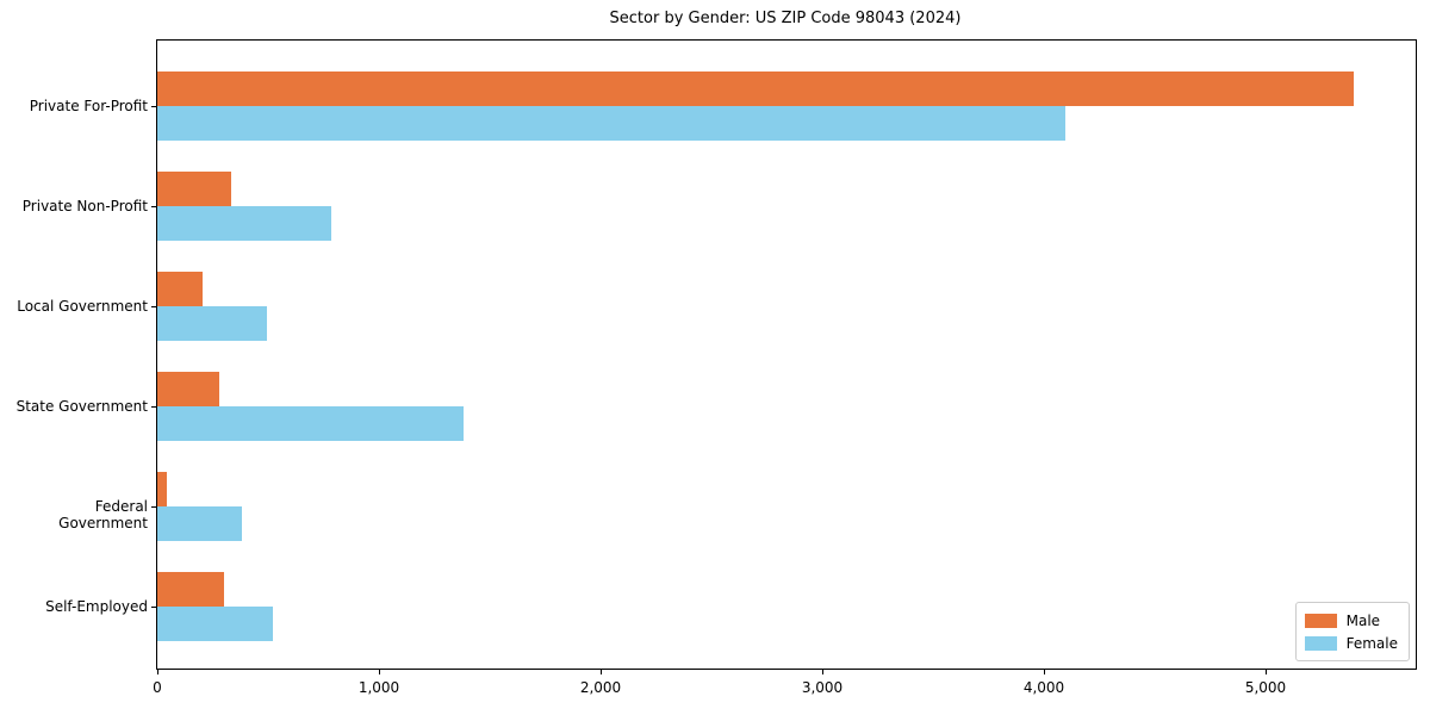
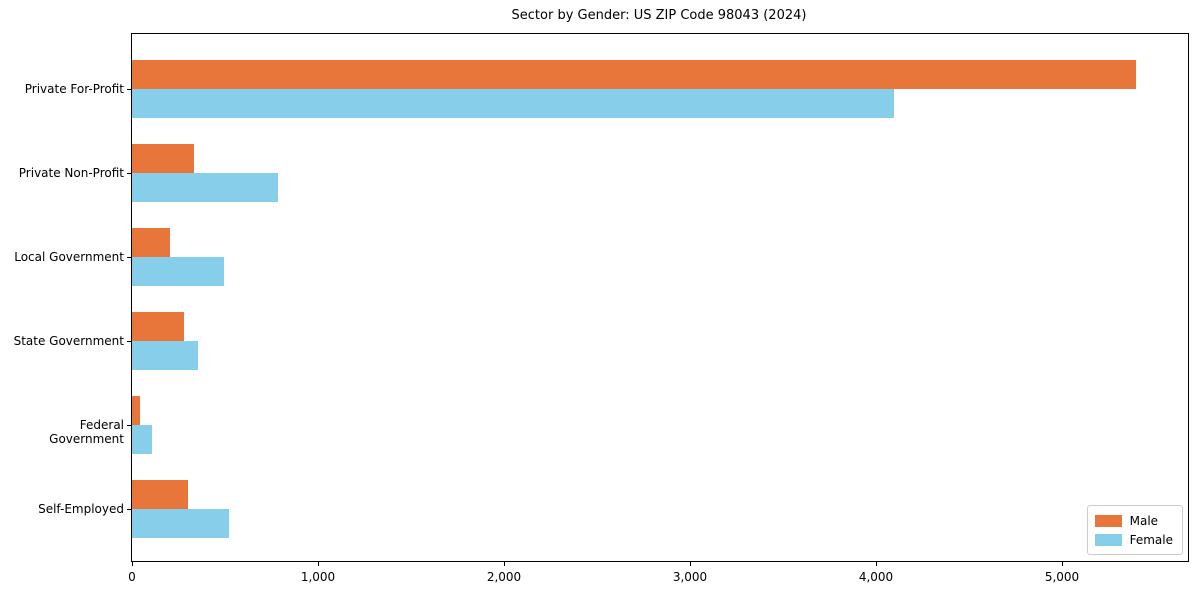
Female/State Government: 1380 -> 360
Female/Federal Government: 380 -> 110
